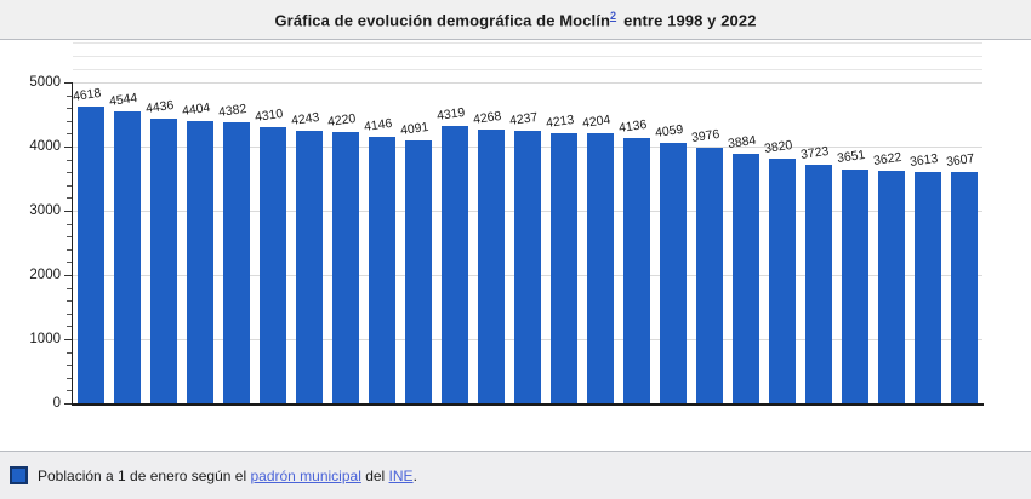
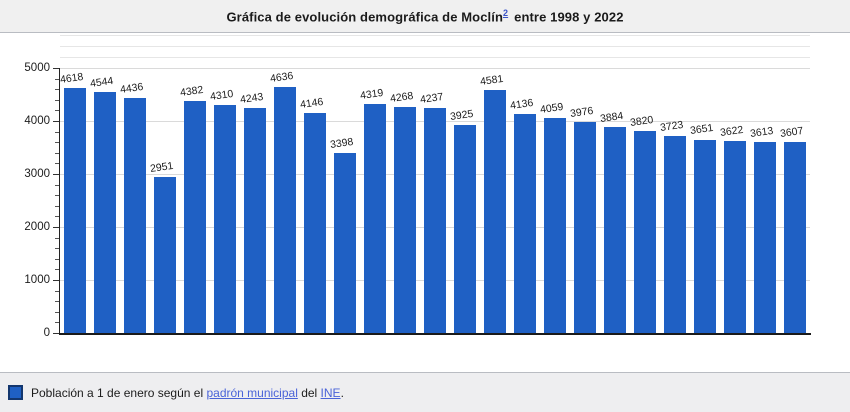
2001: 4404 -> 2951
2005: 4220 -> 4636
2007: 4091 -> 3398
2011: 4213 -> 3925
2012: 4204 -> 4581
